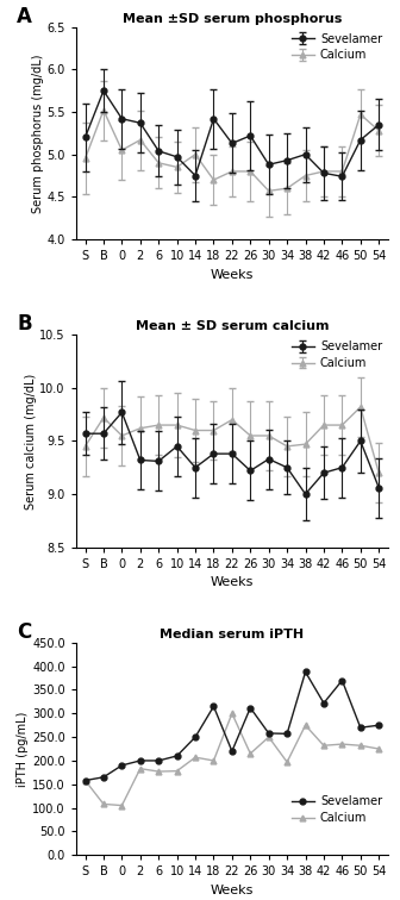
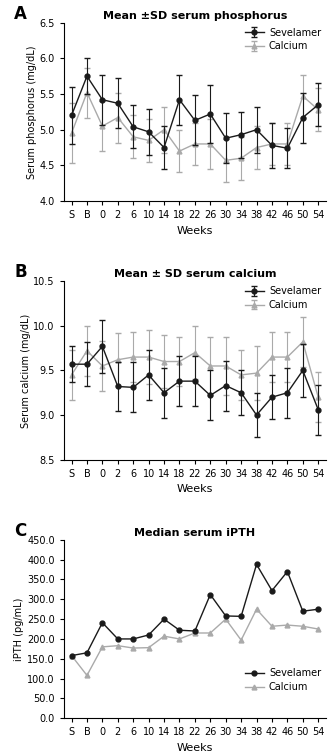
Median serum iPTH/Sevelamer/0: 190 -> 241
Median serum iPTH/Calcium/0: 105 -> 180
Median serum iPTH/Sevelamer/18: 315 -> 222
Median serum iPTH/Calcium/22: 300 -> 215
